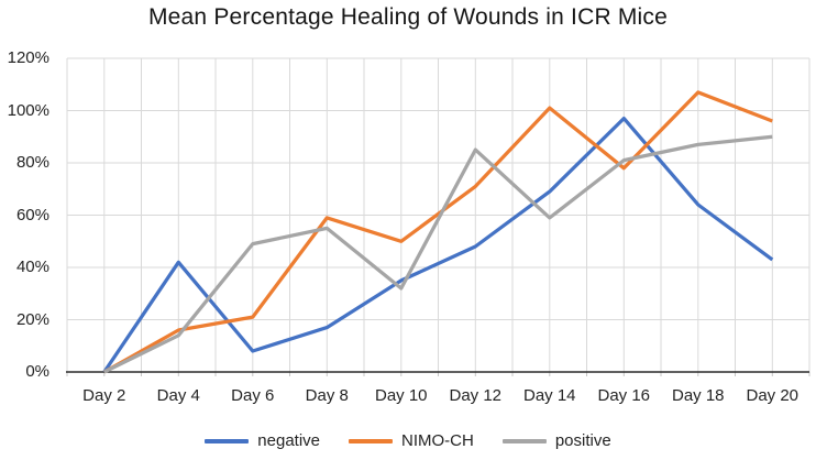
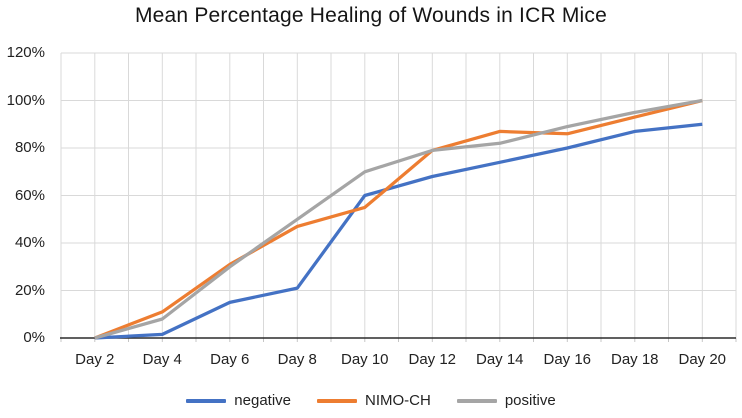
negative/Day 4: 42% -> 2%
NIMO-CH/Day 4: 16% -> 11%
positive/Day 4: 14% -> 8%
negative/Day 6: 8% -> 15%
NIMO-CH/Day 6: 21% -> 31%
positive/Day 6: 49% -> 30%
negative/Day 8: 17% -> 21%
NIMO-CH/Day 8: 59% -> 47%
positive/Day 8: 55% -> 50%
negative/Day 10: 35% -> 60%
NIMO-CH/Day 10: 50% -> 55%
positive/Day 10: 32% -> 70%
negative/Day 12: 48% -> 68%
NIMO-CH/Day 12: 71% -> 79%
positive/Day 12: 85% -> 79%
negative/Day 14: 69% -> 74%
NIMO-CH/Day 14: 101% -> 87%
positive/Day 14: 59% -> 82%
negative/Day 16: 97% -> 80%
NIMO-CH/Day 16: 78% -> 86%
positive/Day 16: 81% -> 89%
negative/Day 18: 64% -> 87%
NIMO-CH/Day 18: 107% -> 93%
positive/Day 18: 87% -> 95%
negative/Day 20: 43% -> 90%
NIMO-CH/Day 20: 96% -> 100%
positive/Day 20: 90% -> 100%
